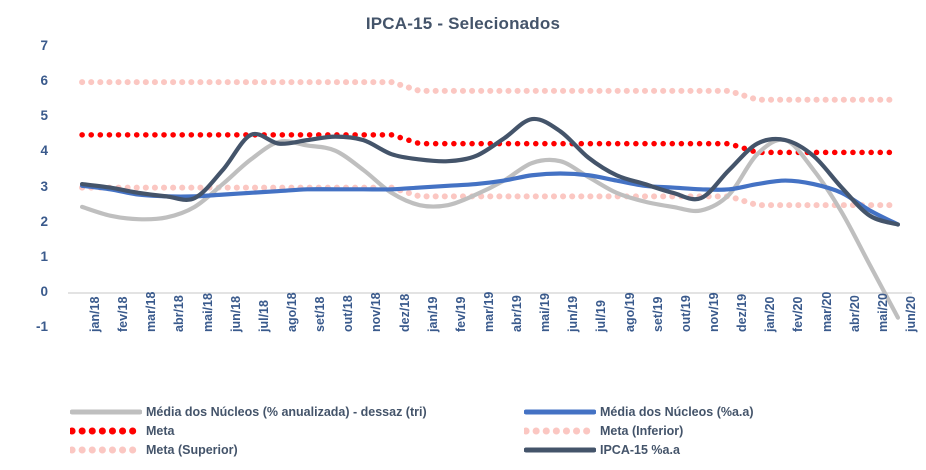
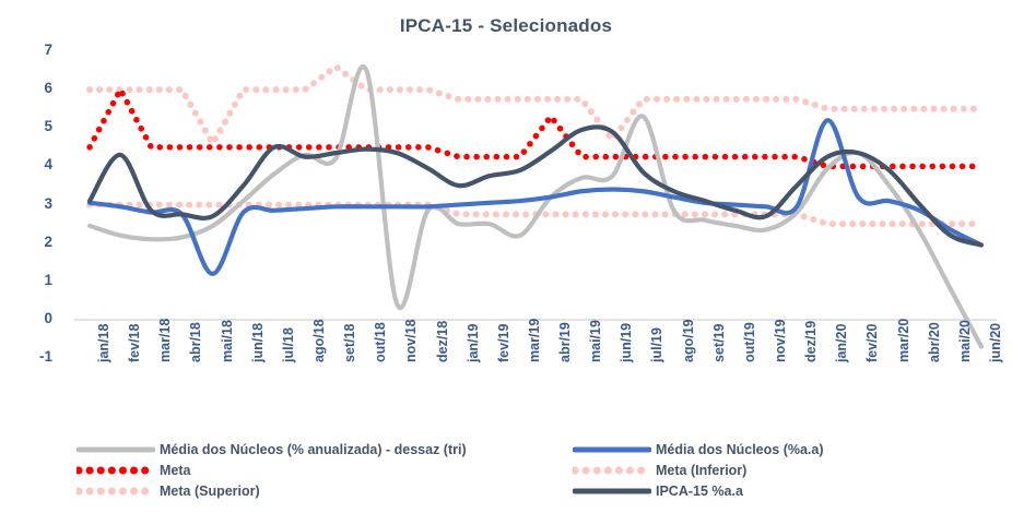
IPCA-15 %a.a/fev/18: 3.0 -> 4.3
Meta/fev/18: 4.5 -> 6.0
Média dos Núcleos (%a.a)/mai/18: 2.8 -> 1.2
Meta (Superior)/mai/18: 6.0 -> 4.6
Meta (Superior)/set/18: 6.0 -> 6.6
Média dos Núcleos (% anualizada) - dessaz (tri)/out/18: 4.0 -> 6.5
Média dos Núcleos (% anualizada) - dessaz (tri)/nov/18: 3.5 -> 0.4
IPCA-15 %a.a/jan/19: 3.8 -> 3.5
Média dos Núcleos (% anualizada) - dessaz (tri)/mar/19: 2.8 -> 2.2
Meta/abr/19: 4.2 -> 5.3
IPCA-15 %a.a/jun/19: 4.6 -> 4.9
Meta (Superior)/jun/19: 5.8 -> 4.7
Média dos Núcleos (% anualizada) - dessaz (tri)/jul/19: 3.3 -> 5.3
Média dos Núcleos (%a.a)/jan/20: 3.1 -> 5.2
